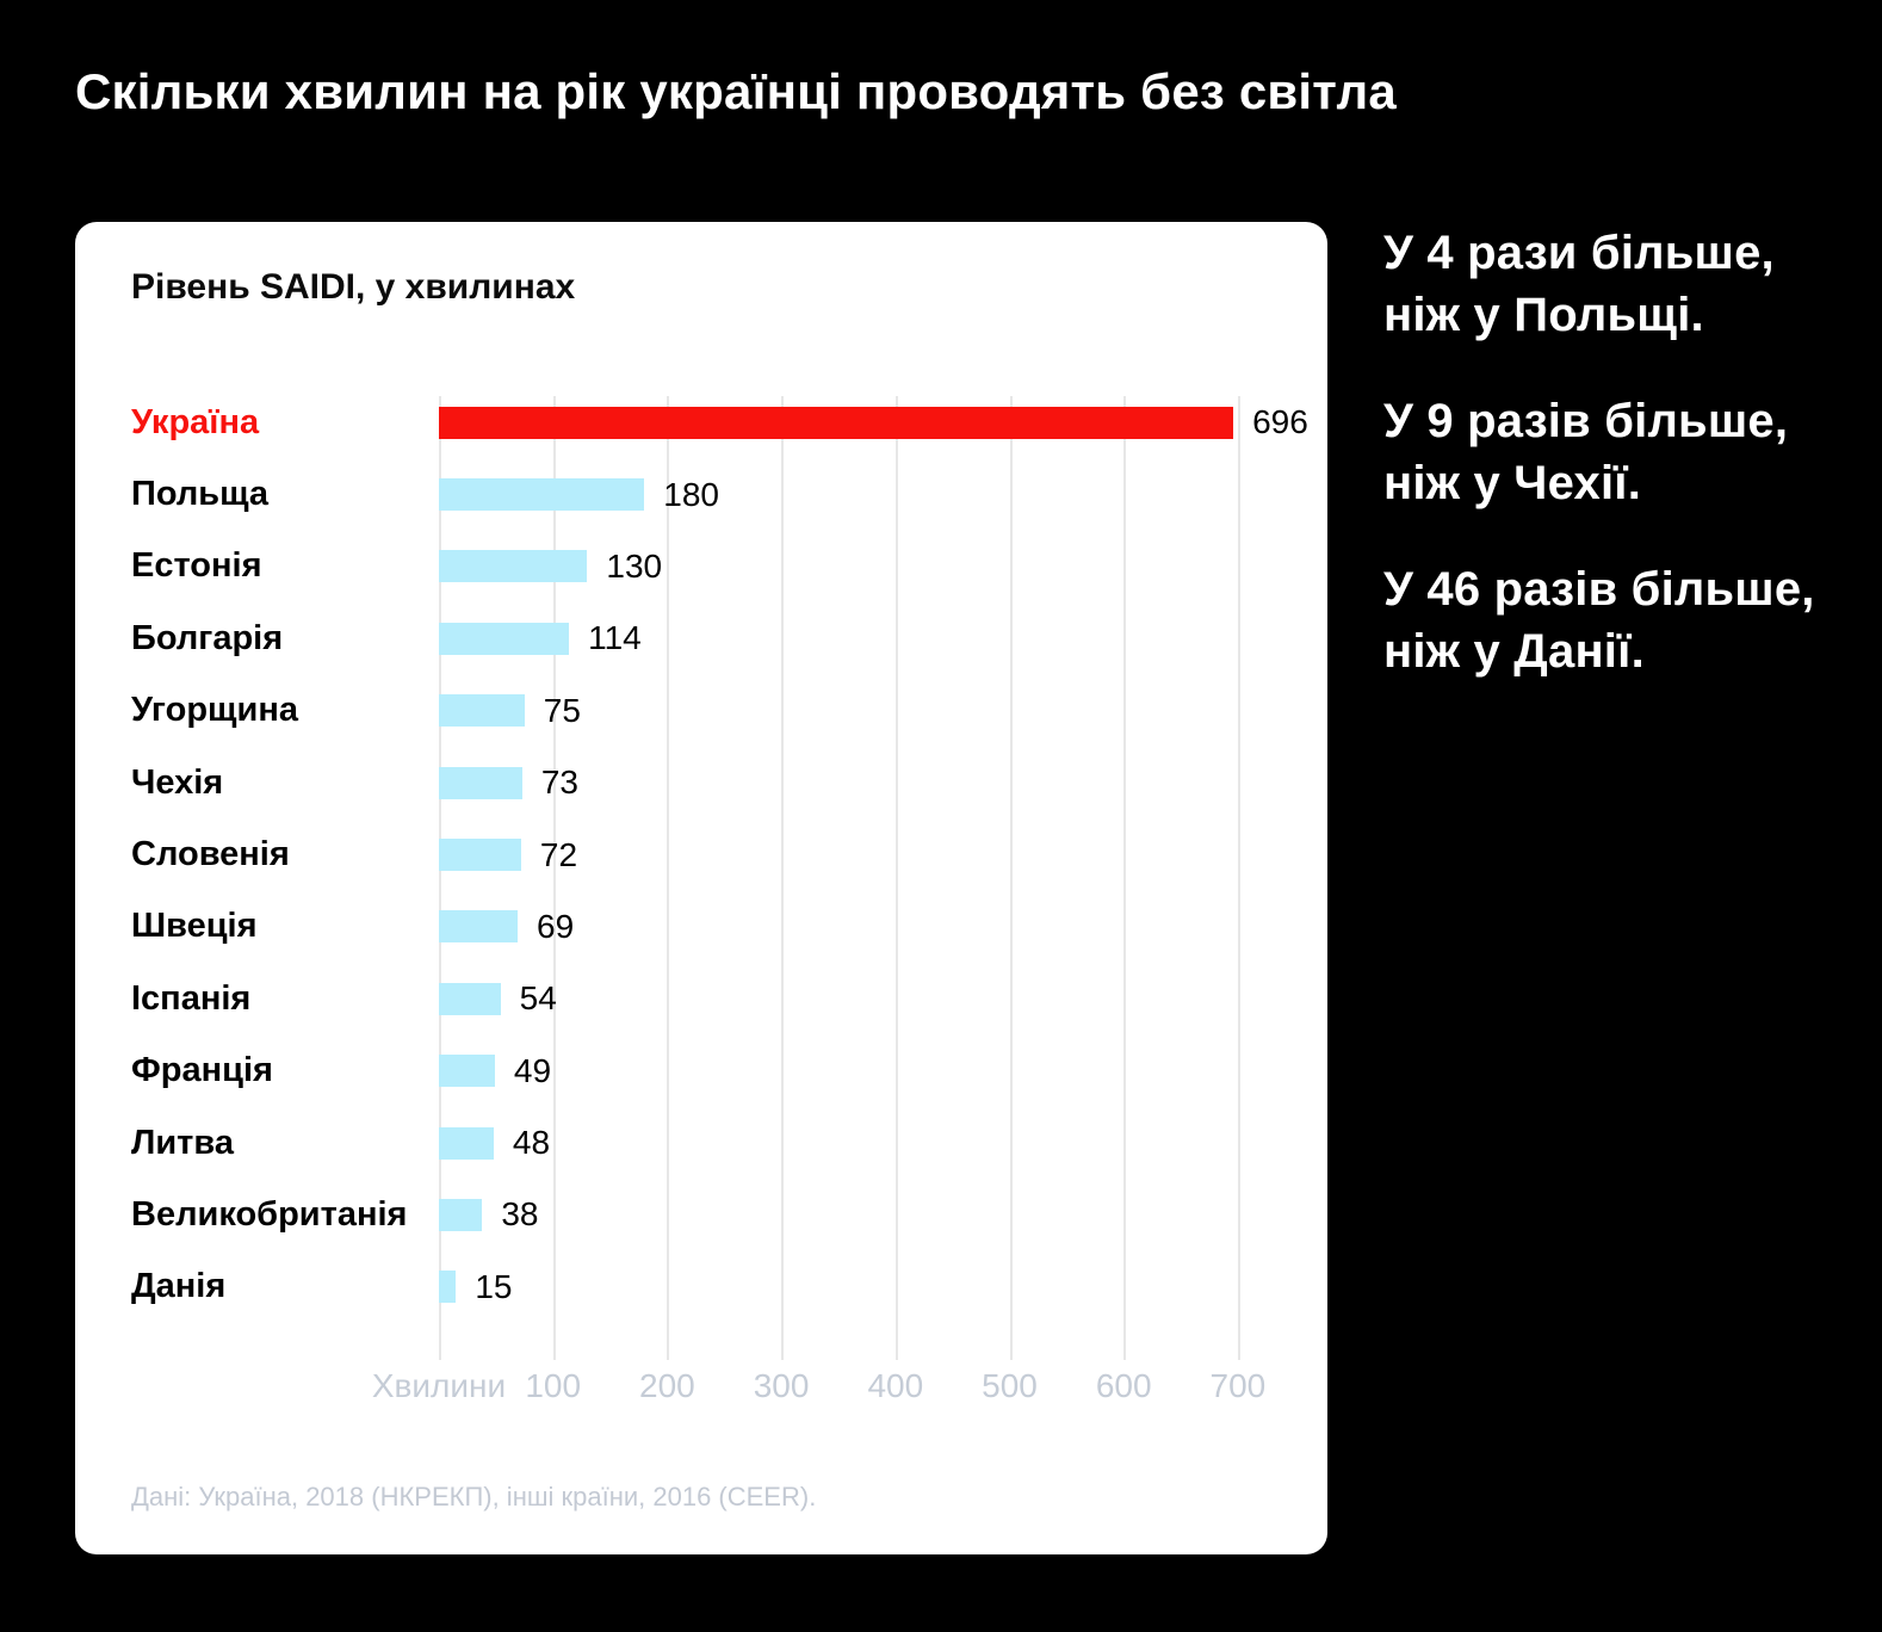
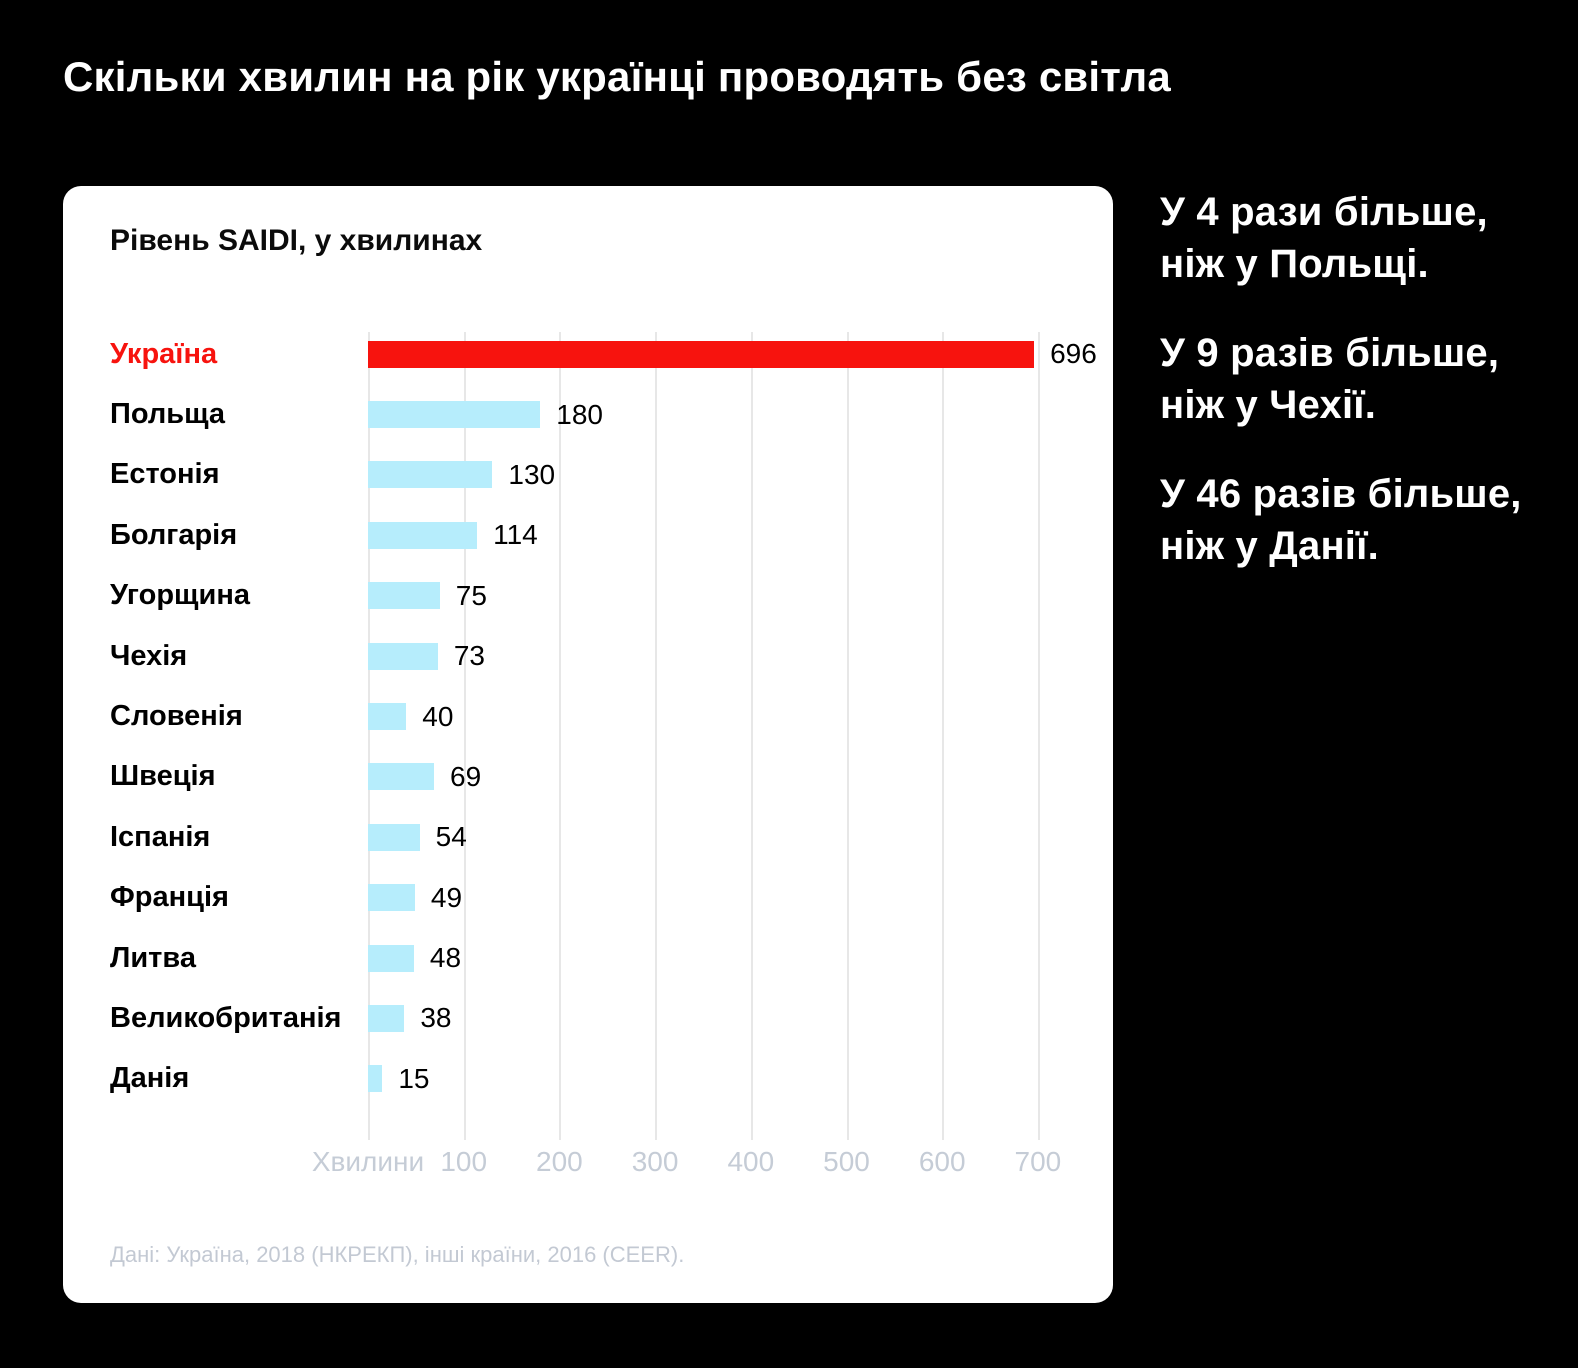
Словенія: 72 -> 40
